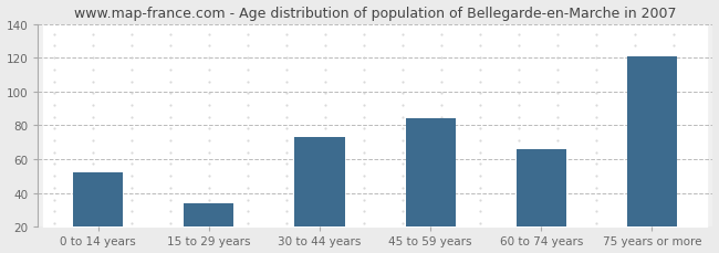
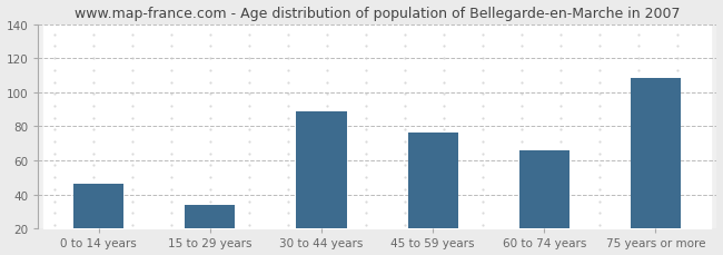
0 to 14 years: 52 -> 46
30 to 44 years: 73 -> 89
45 to 59 years: 84 -> 76
75 years or more: 121 -> 108
